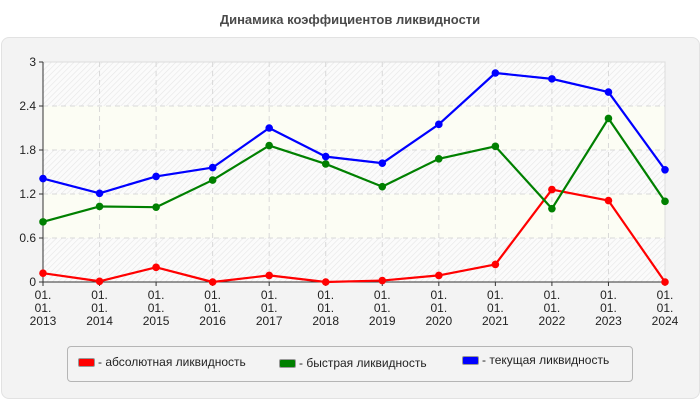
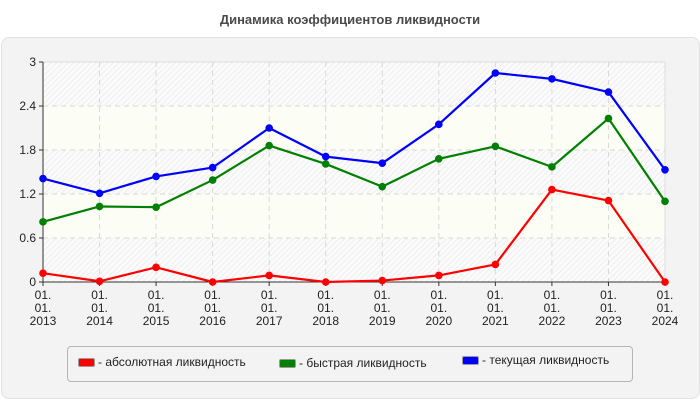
- быстрая ликвидность/01.01.2022: 1.0 -> 1.6
